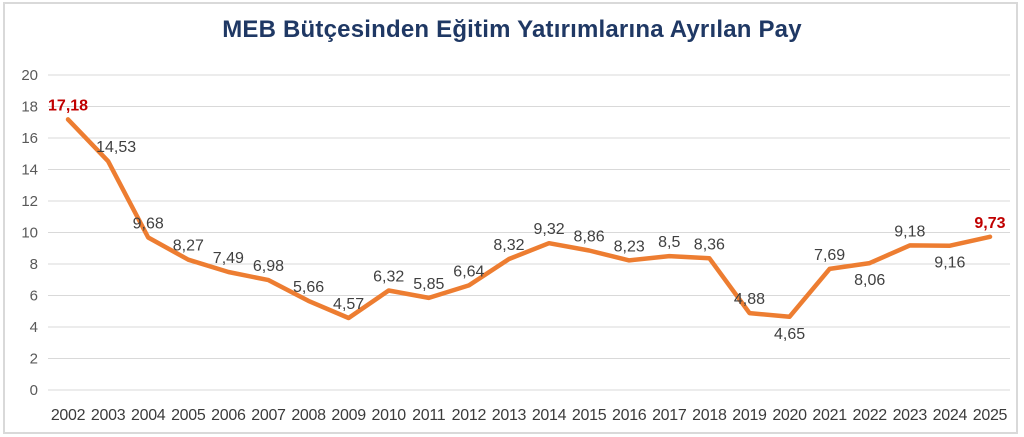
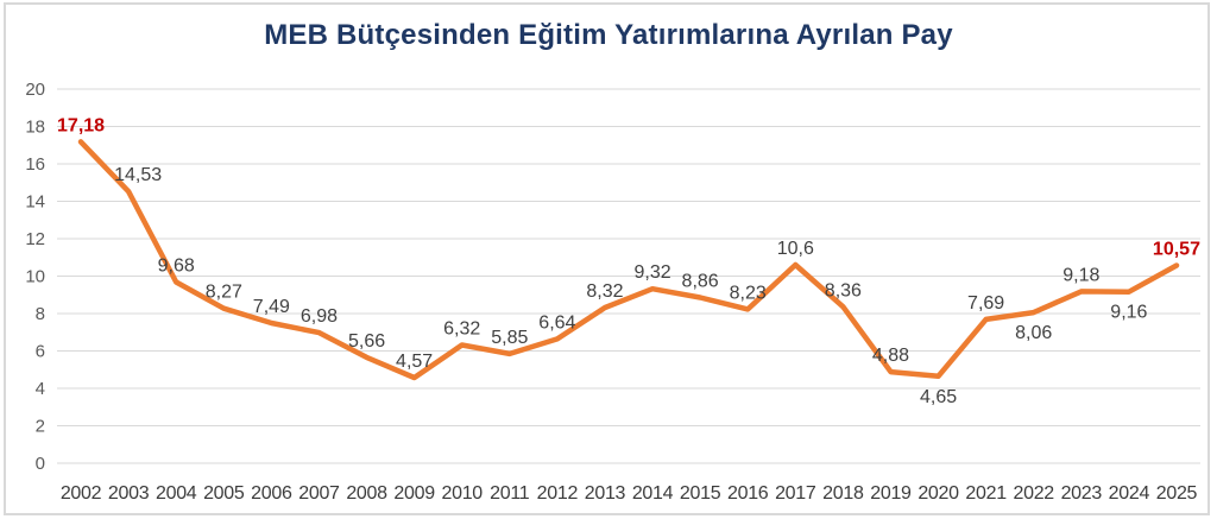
2017: 8,5 -> 10,6
2025: 9,73 -> 10,57
